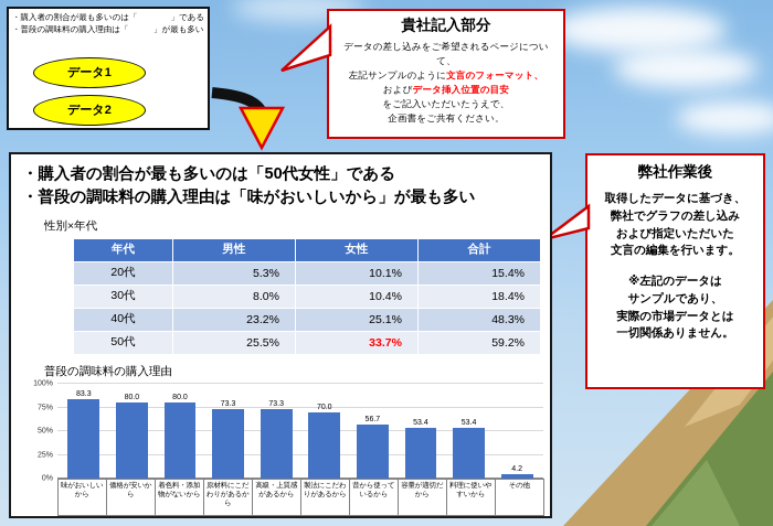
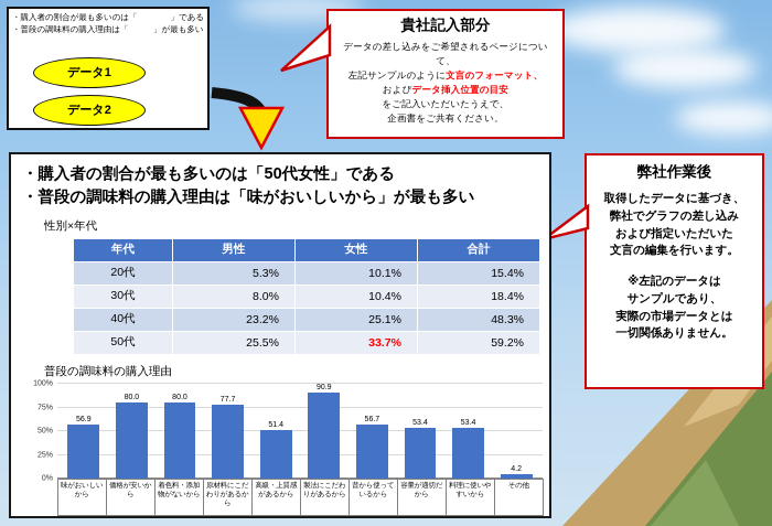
味がおいしいから: 83.3 -> 56.9
原材料にこだわりがあるから: 73.3 -> 77.7
高級・上質感があるから: 73.3 -> 51.4
製法にこだわりがあるから: 70.0 -> 90.9
